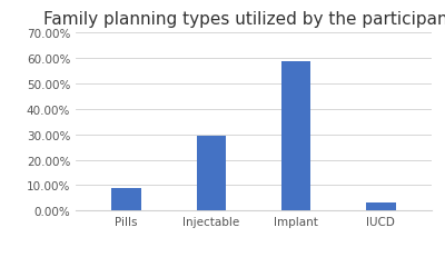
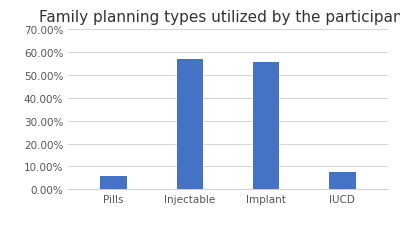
Pills: 8.8% -> 6.0%
Injectable: 29.5% -> 57.0%
Implant: 58.5% -> 55.5%
IUCD: 3.2% -> 7.5%
